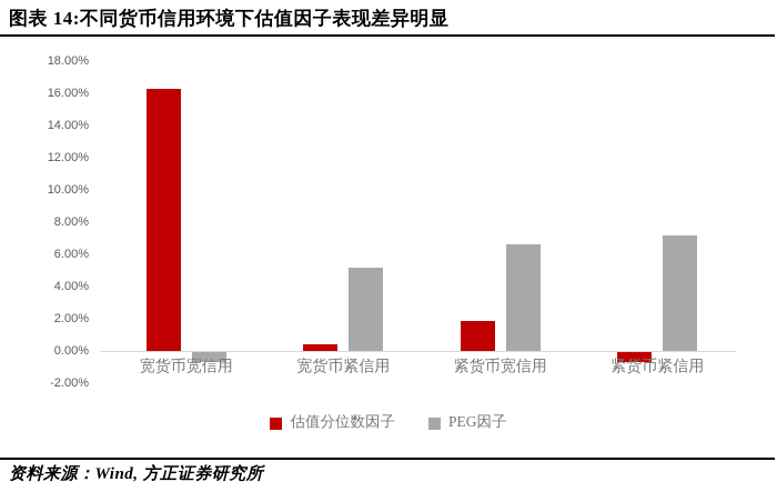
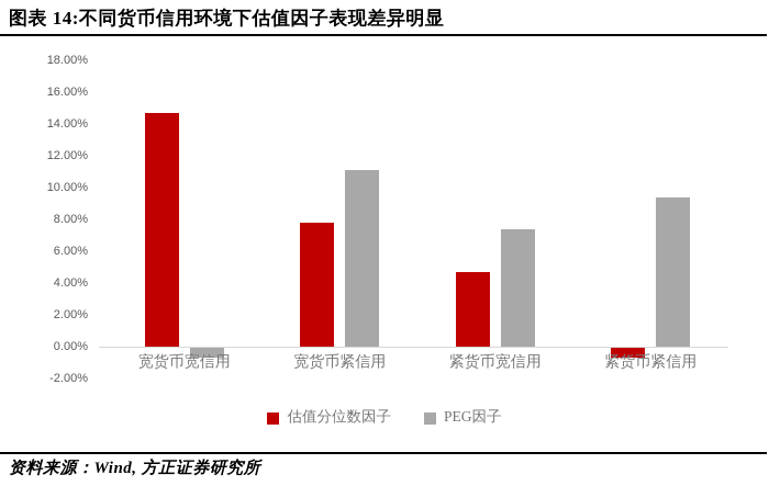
估值分位数因子/宽货币宽信用: 16.3% -> 14.7%
估值分位数因子/宽货币紧信用: 0.4% -> 7.8%
PEG因子/宽货币紧信用: 5.2% -> 11.1%
估值分位数因子/紧货币宽信用: 1.9% -> 4.7%
PEG因子/紧货币宽信用: 6.6% -> 7.4%
PEG因子/紧货币紧信用: 7.2% -> 9.4%
